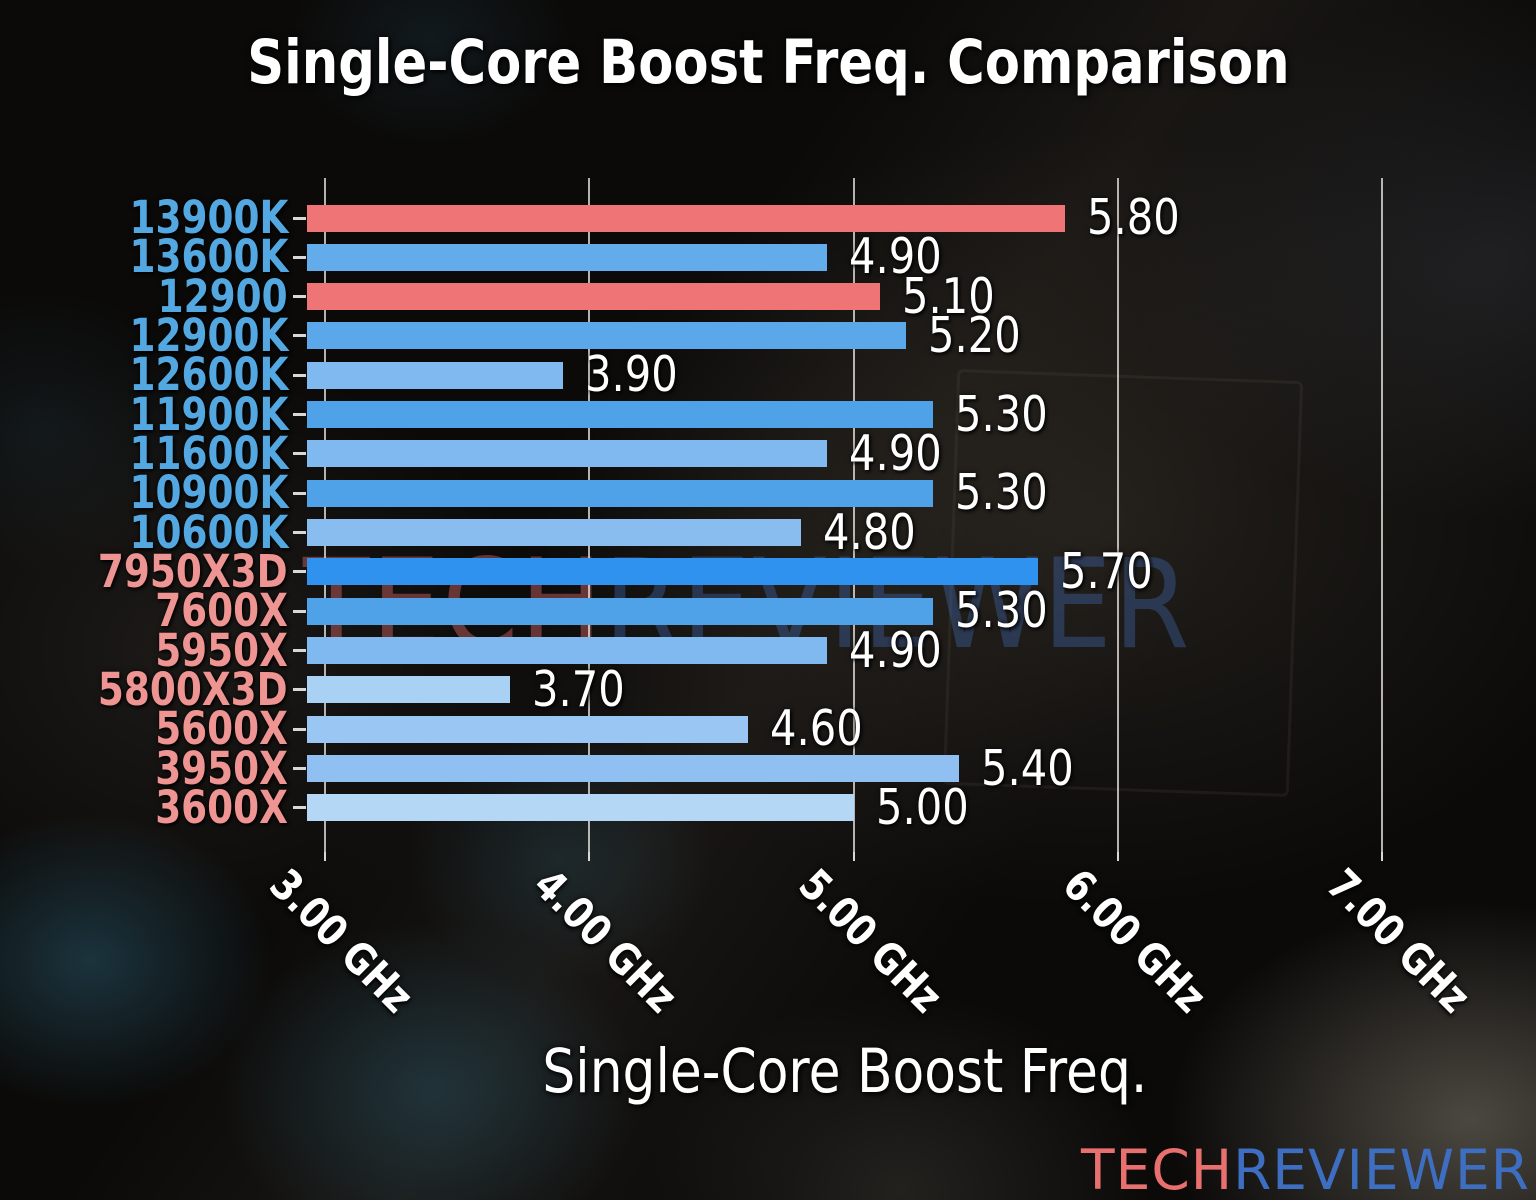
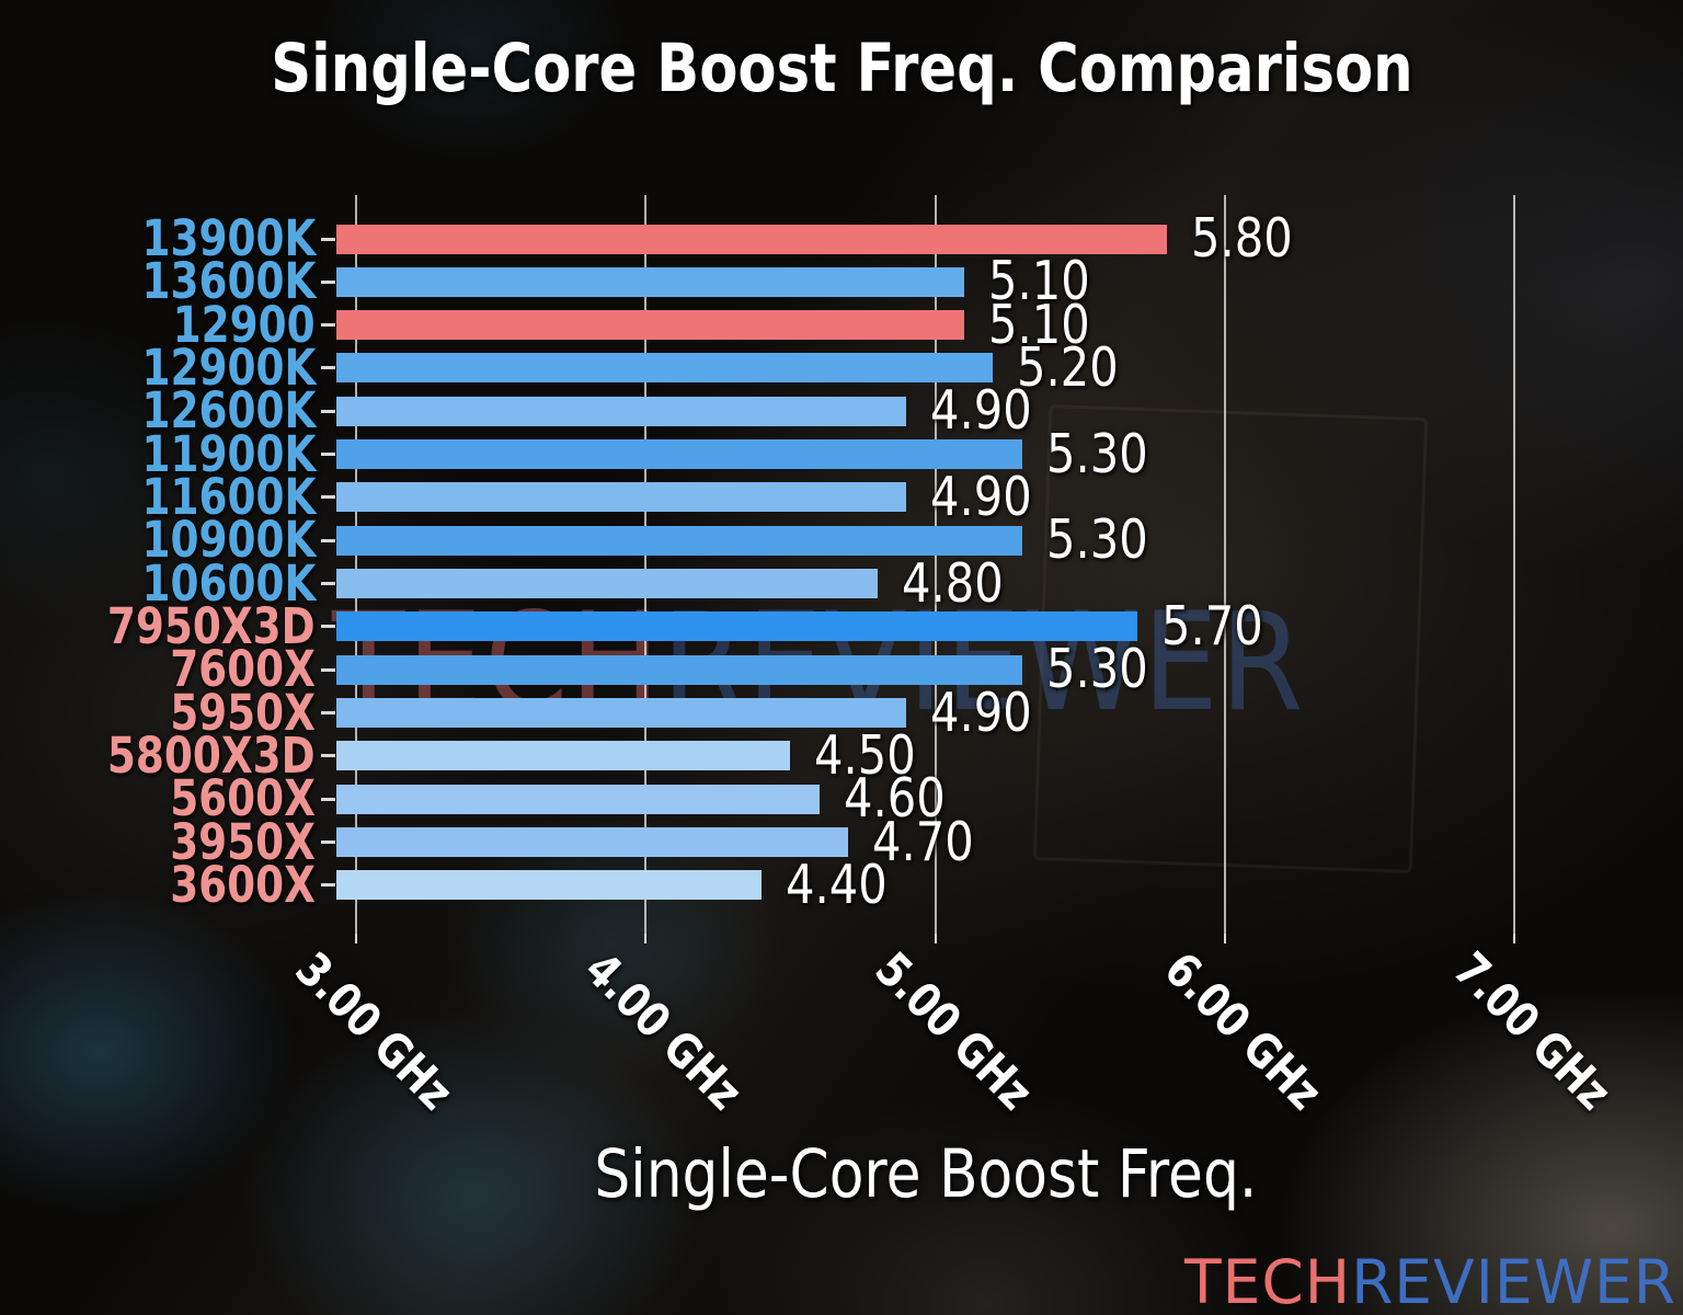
13600K: 4.90 -> 5.10
12600K: 3.90 -> 4.90
5800X3D: 3.70 -> 4.50
3950X: 5.40 -> 4.70
3600X: 5.00 -> 4.40
